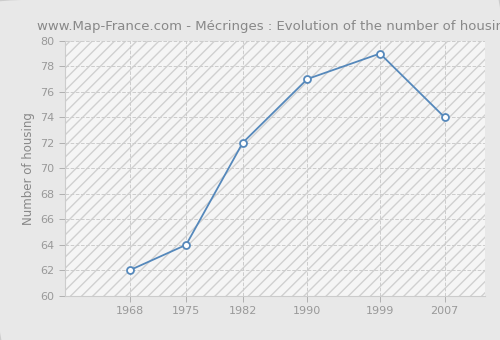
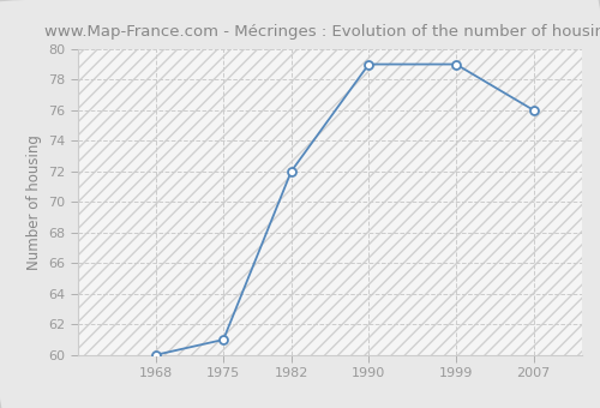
1968: 62 -> 60
1975: 64 -> 61
1990: 77 -> 79
2007: 74 -> 76
